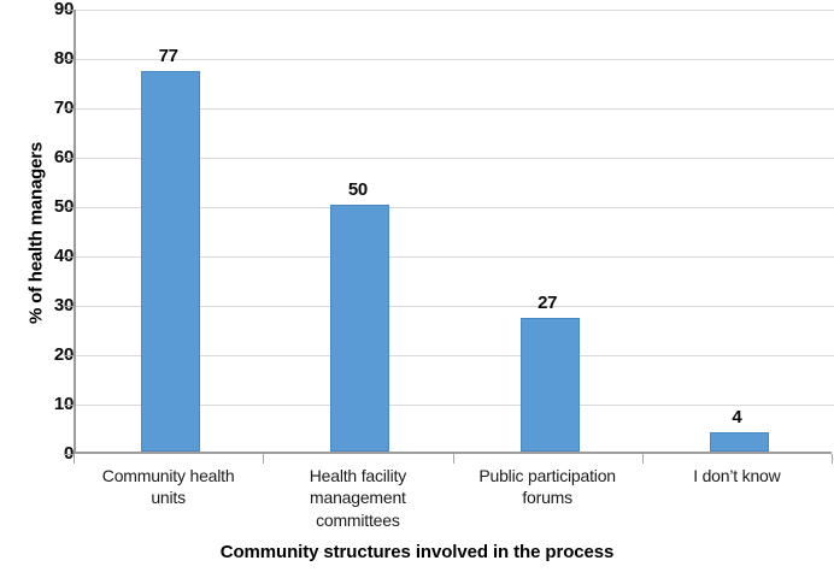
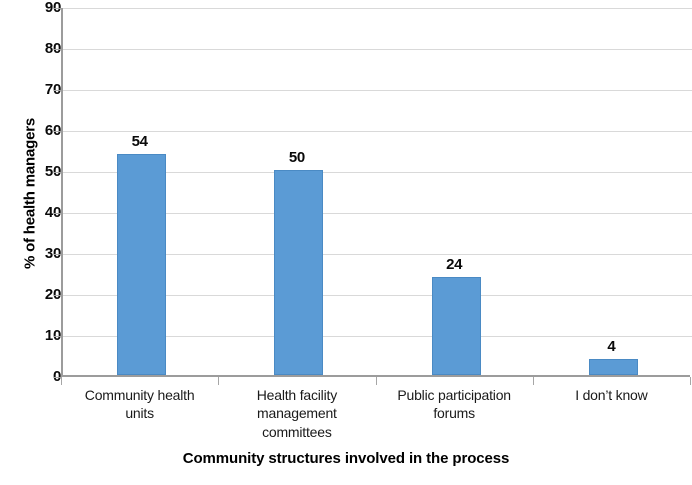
Community health units: 77 -> 54
Public participation forums: 27 -> 24
